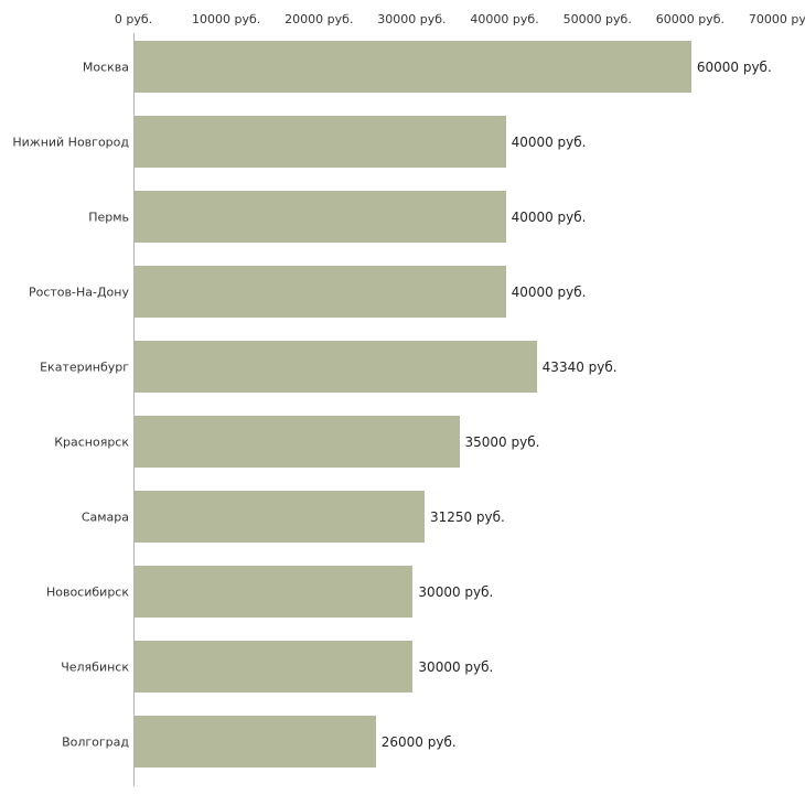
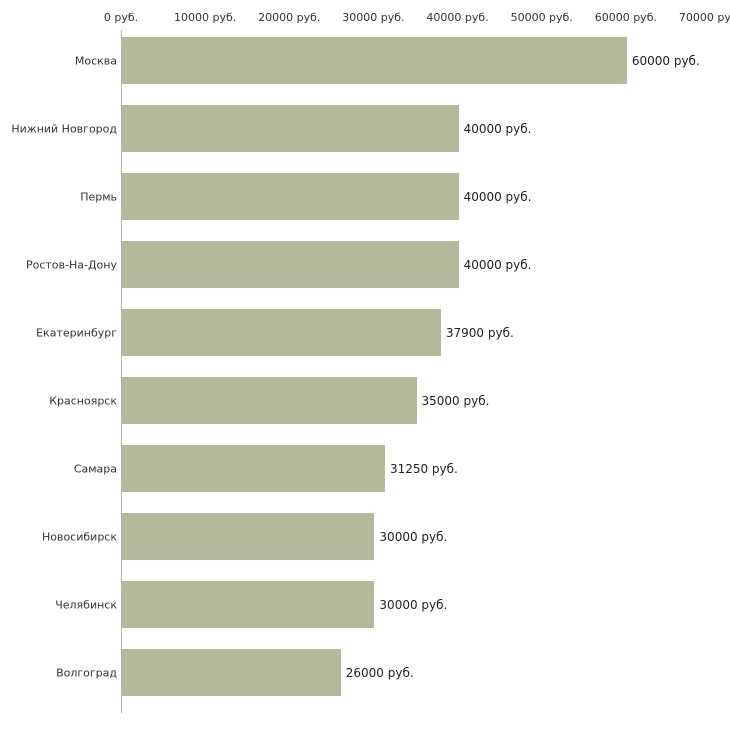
Екатеринбург: 43340 -> 37900
